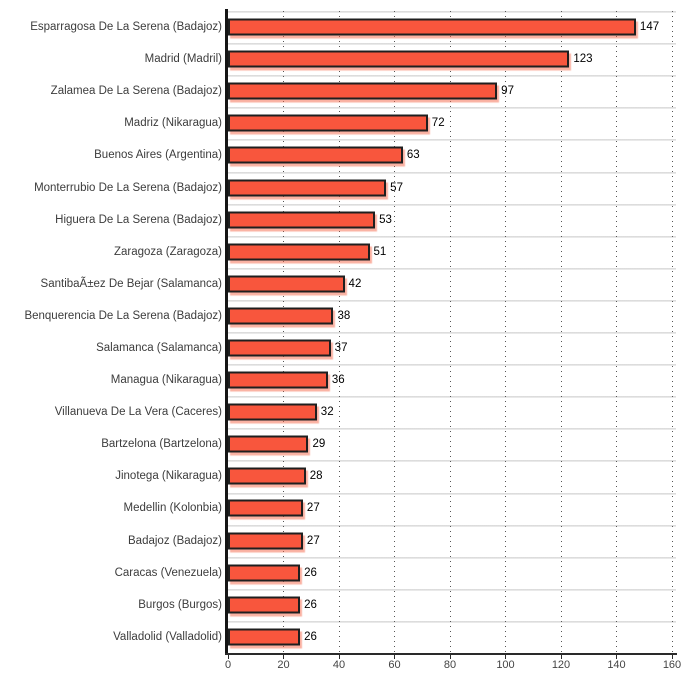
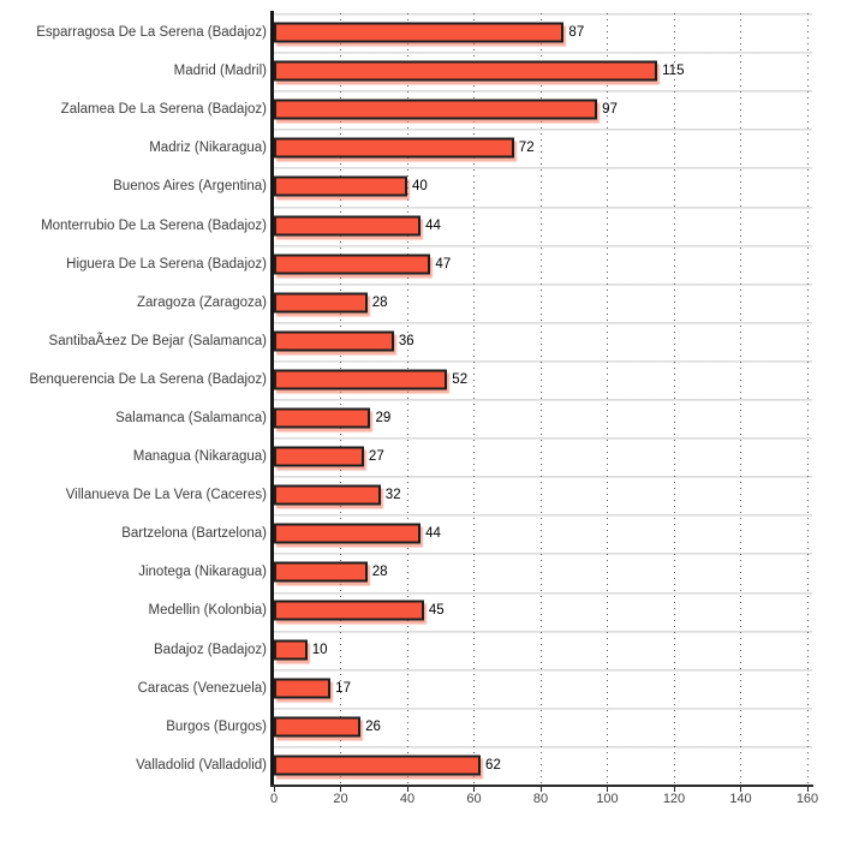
Esparragosa De La Serena (Badajoz): 147 -> 87
Madrid (Madril): 123 -> 115
Buenos Aires (Argentina): 63 -> 40
Monterrubio De La Serena (Badajoz): 57 -> 44
Higuera De La Serena (Badajoz): 53 -> 47
Zaragoza (Zaragoza): 51 -> 28
SantibaÃ±ez De Bejar (Salamanca): 42 -> 36
Benquerencia De La Serena (Badajoz): 38 -> 52
Salamanca (Salamanca): 37 -> 29
Managua (Nikaragua): 36 -> 27
Bartzelona (Bartzelona): 29 -> 44
Medellin (Kolonbia): 27 -> 45
Badajoz (Badajoz): 27 -> 10
Caracas (Venezuela): 26 -> 17
Valladolid (Valladolid): 26 -> 62
